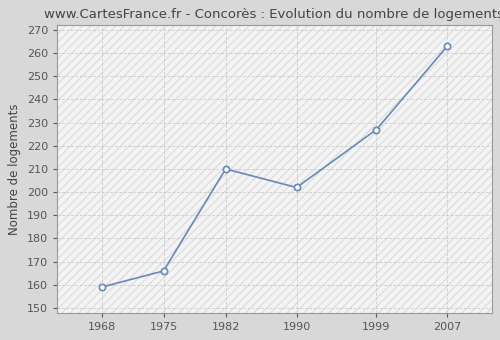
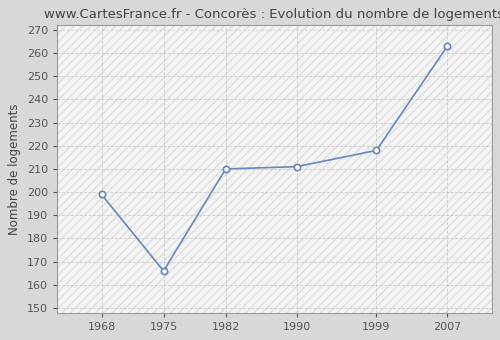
1968: 159 -> 199
1990: 202 -> 211
1999: 227 -> 218
